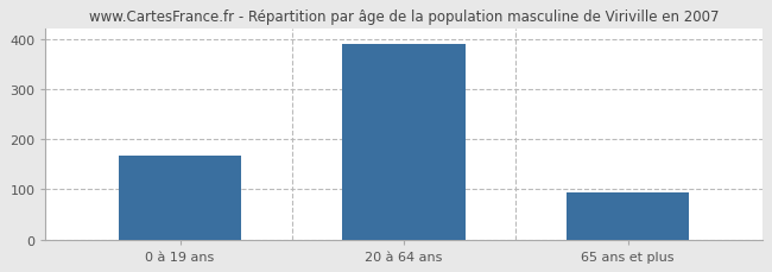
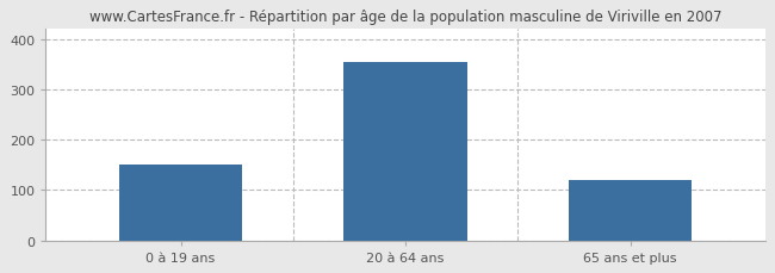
0 à 19 ans: 168 -> 150
20 à 64 ans: 390 -> 355
65 ans et plus: 95 -> 120
